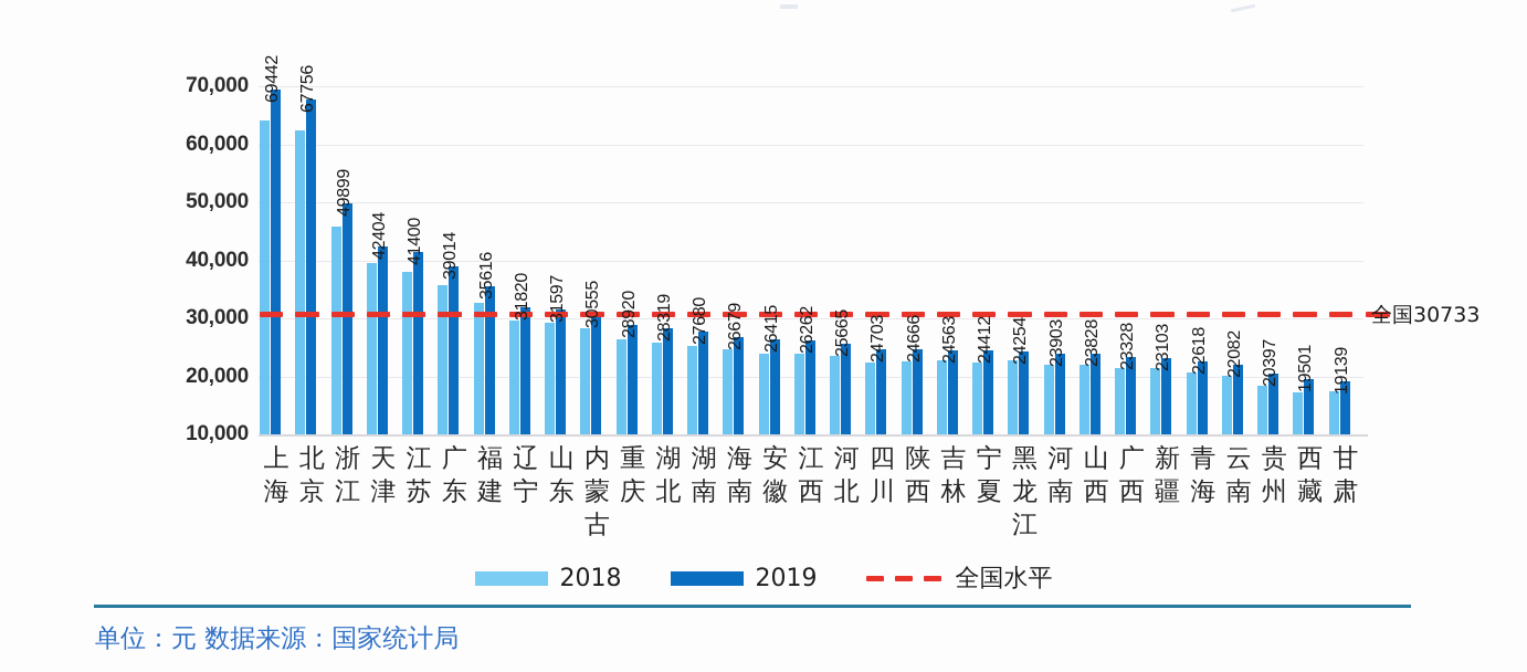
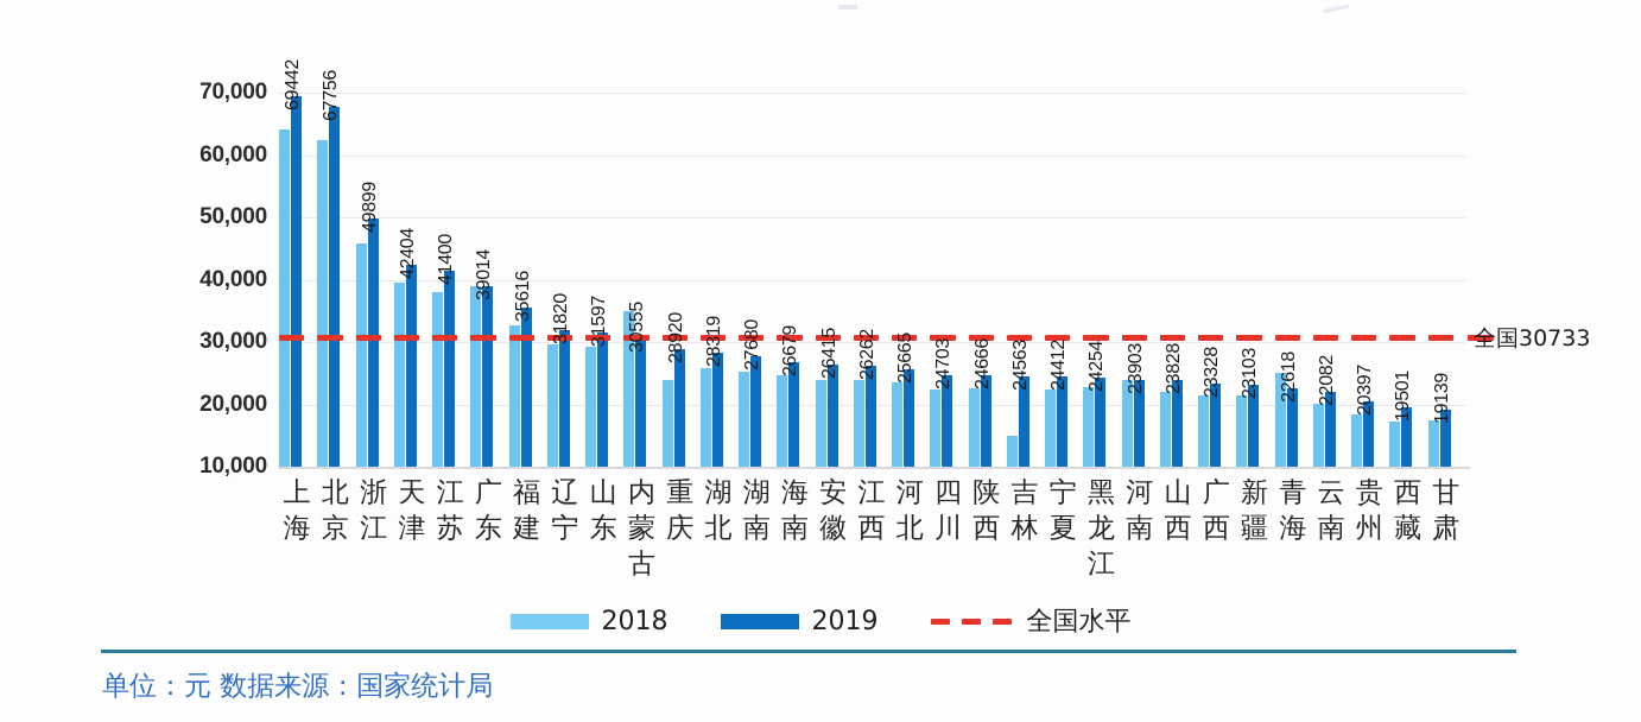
2018/广东: 36000 -> 39000
2018/内蒙古: 28000 -> 35000
2018/重庆: 26000 -> 24000
2018/吉林: 23000 -> 15000
2018/河南: 22000 -> 24000
2018/青海: 21000 -> 25000
